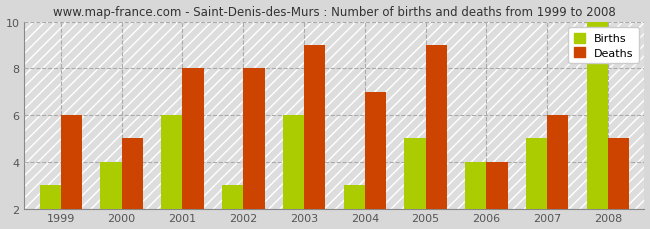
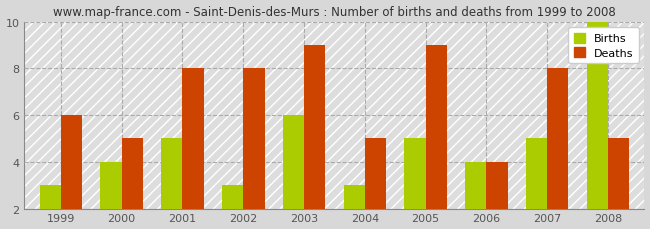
Births/2001: 6 -> 5
Deaths/2004: 7 -> 5
Deaths/2007: 6 -> 8
